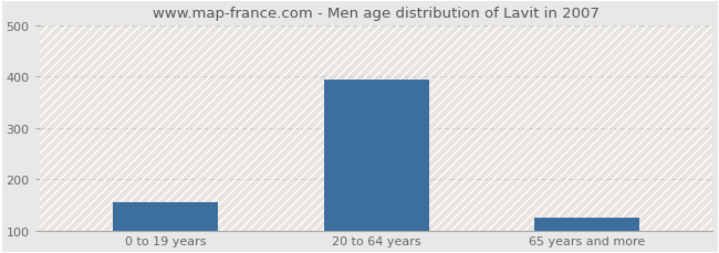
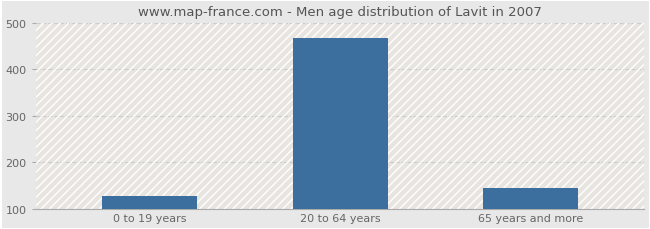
0 to 19 years: 155 -> 128
20 to 64 years: 395 -> 468
65 years and more: 125 -> 144
